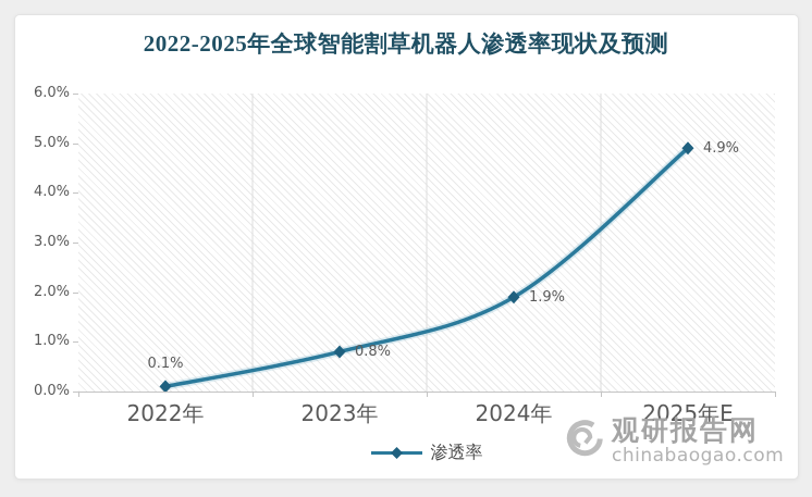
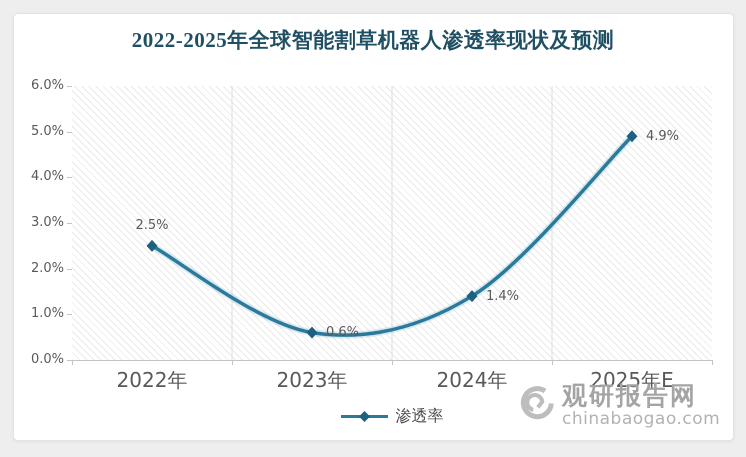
2022年: 0.1% -> 2.5%
2023年: 0.8% -> 0.6%
2024年: 1.9% -> 1.4%
